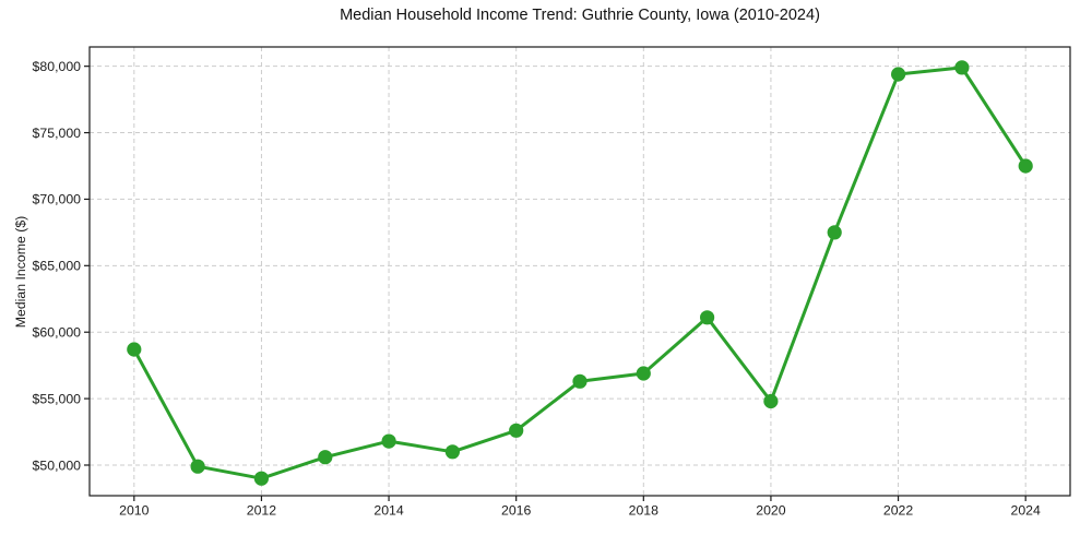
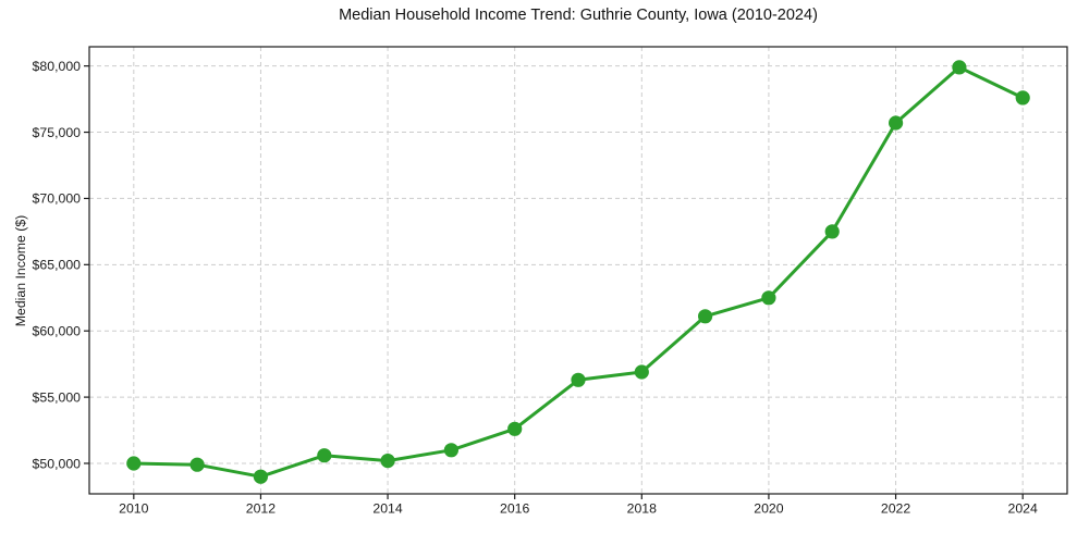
2010: $58700 -> $50000
2014: $51800 -> $50200
2020: $54800 -> $62500
2022: $79400 -> $75700
2024: $72500 -> $77600
